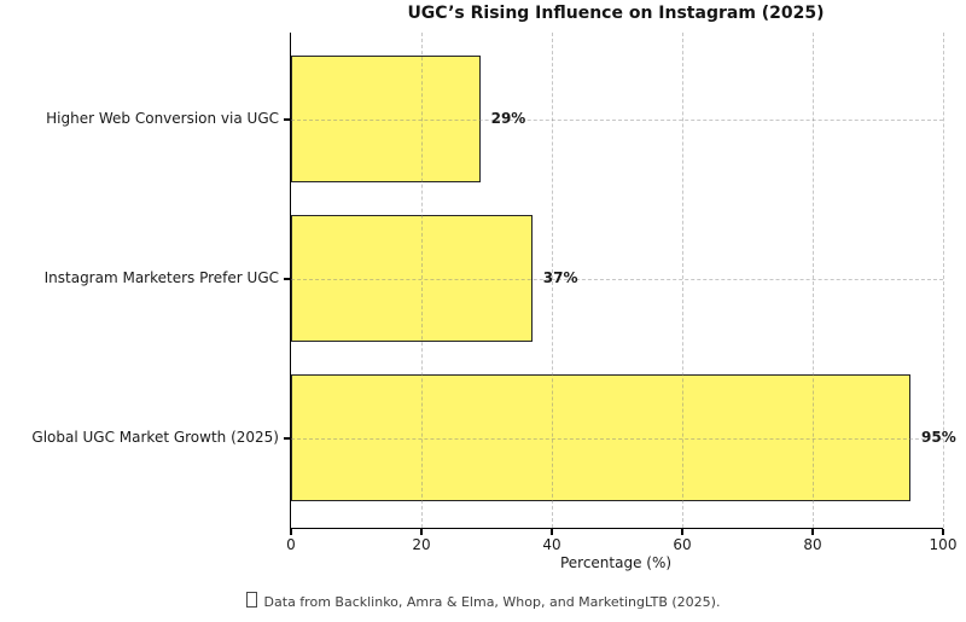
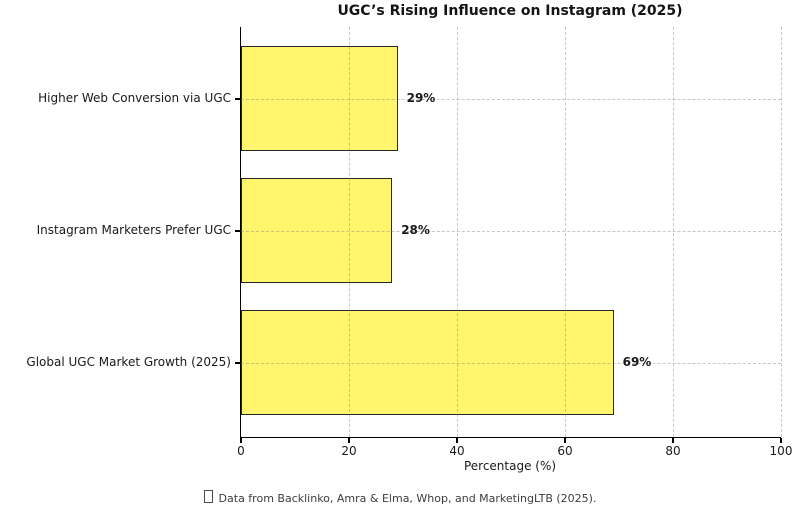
Instagram Marketers Prefer UGC: 37% -> 28%
Global UGC Market Growth (2025): 95% -> 69%
